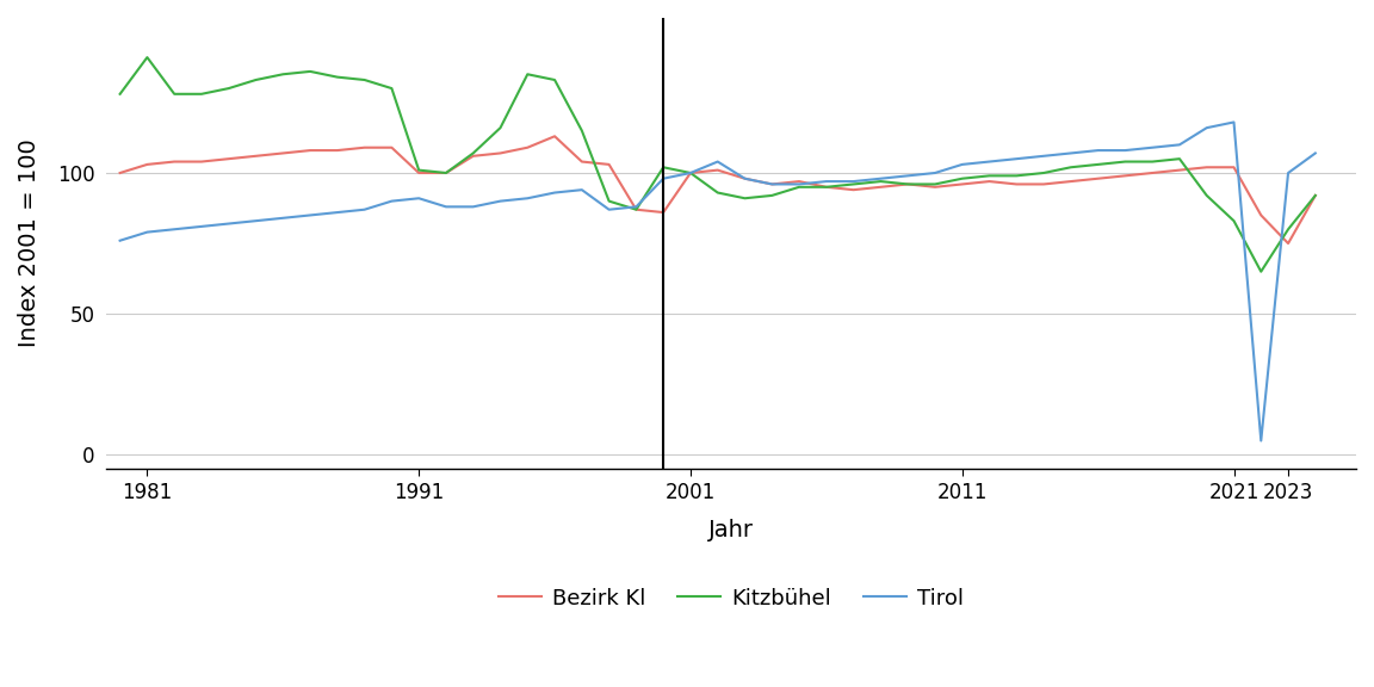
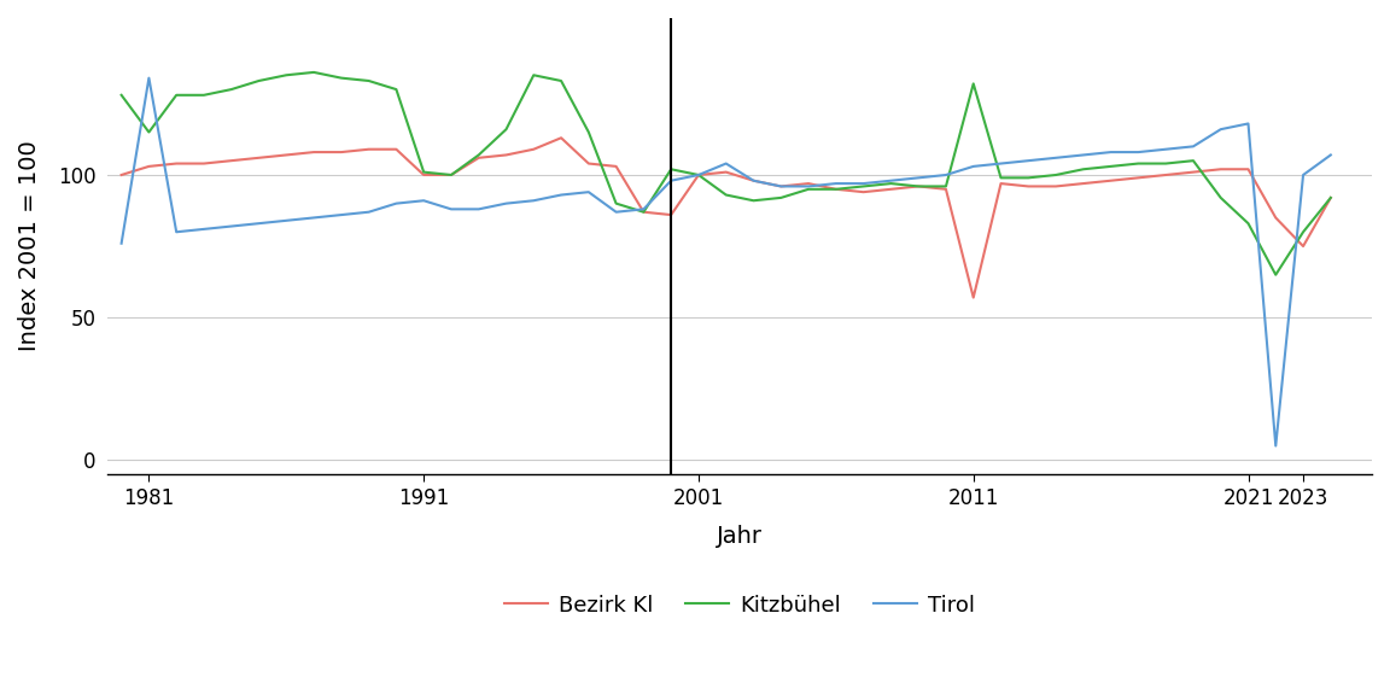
Kitzbühel/1981: 141 -> 115
Tirol/1981: 79 -> 134
Bezirk Kl/2011: 96 -> 57
Kitzbühel/2011: 98 -> 132
